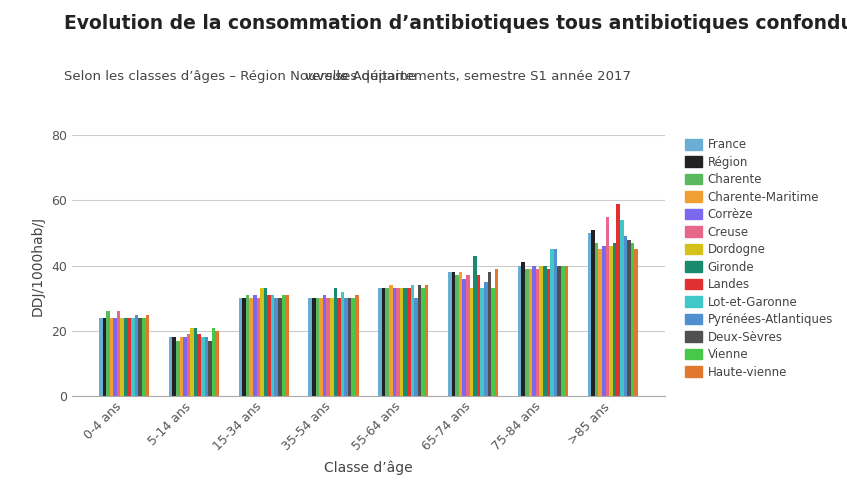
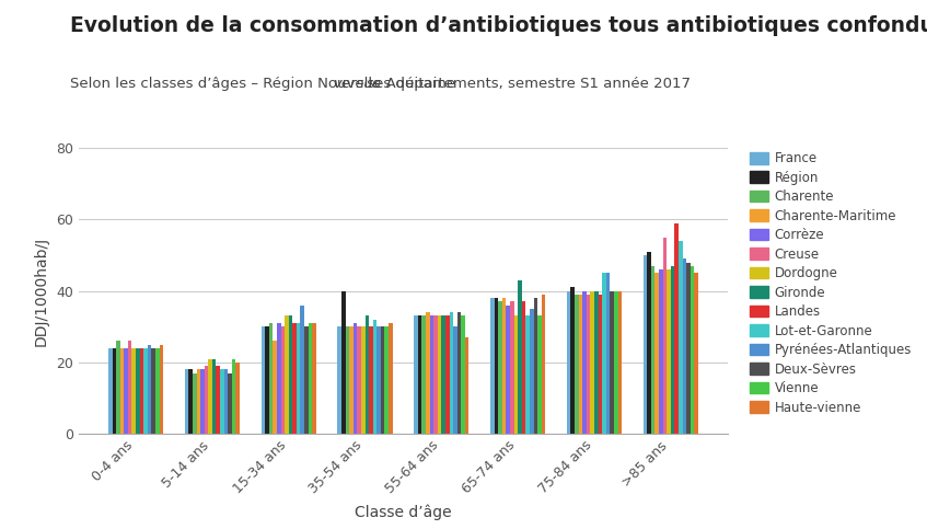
Charente-Maritime/15-34 ans: 30 -> 26
Pyrénées-Atlantiques/15-34 ans: 30 -> 36
Région/35-54 ans: 30 -> 40
Haute-vienne/55-64 ans: 34 -> 27
